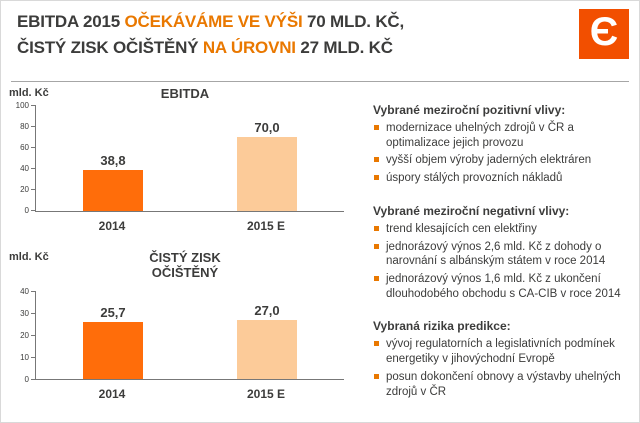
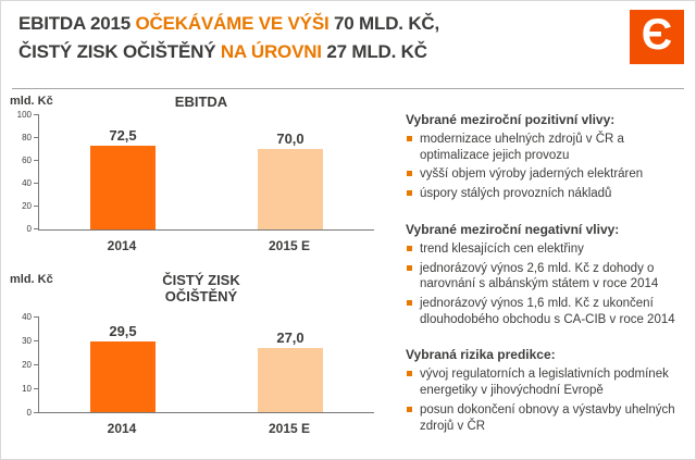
EBITDA/2014: 38,8 -> 72,5
ČISTÝ ZISK OČIŠTĚNÝ/2014: 25,7 -> 29,5
